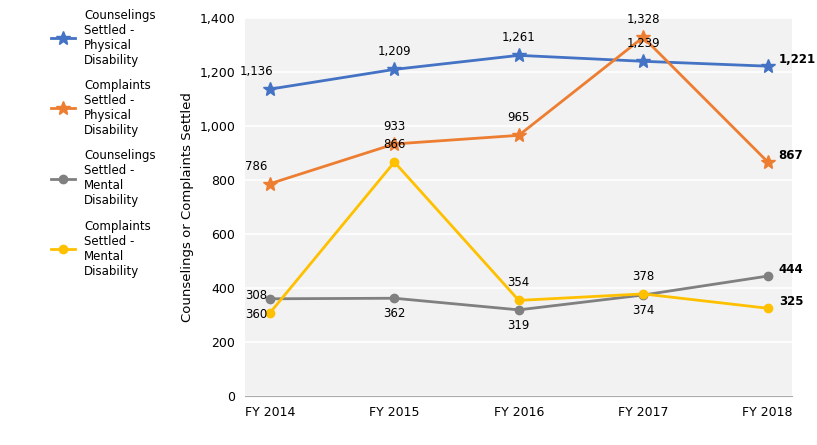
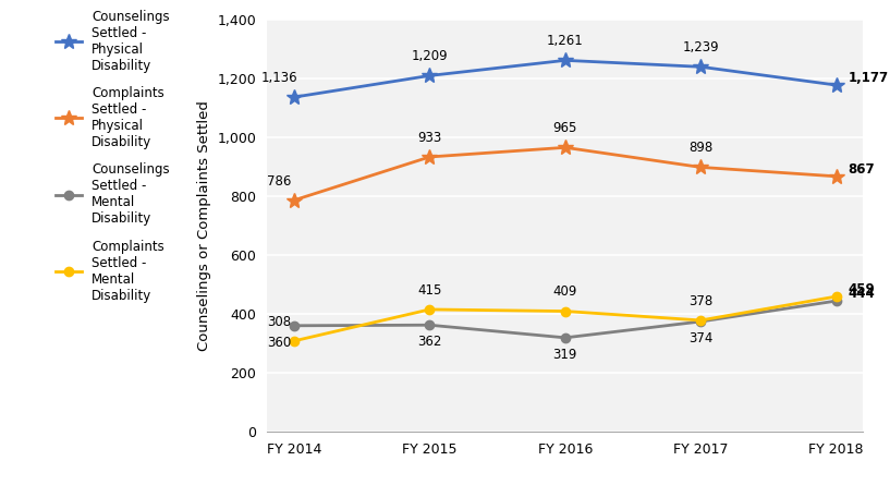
Complaints Settled - Mental Disability/FY 2015: 866 -> 415
Complaints Settled - Mental Disability/FY 2016: 354 -> 409
Complaints Settled - Physical Disability/FY 2017: 1,328 -> 898
Counselings Settled - Physical Disability/FY 2018: 1,221 -> 1,177
Complaints Settled - Mental Disability/FY 2018: 325 -> 459
